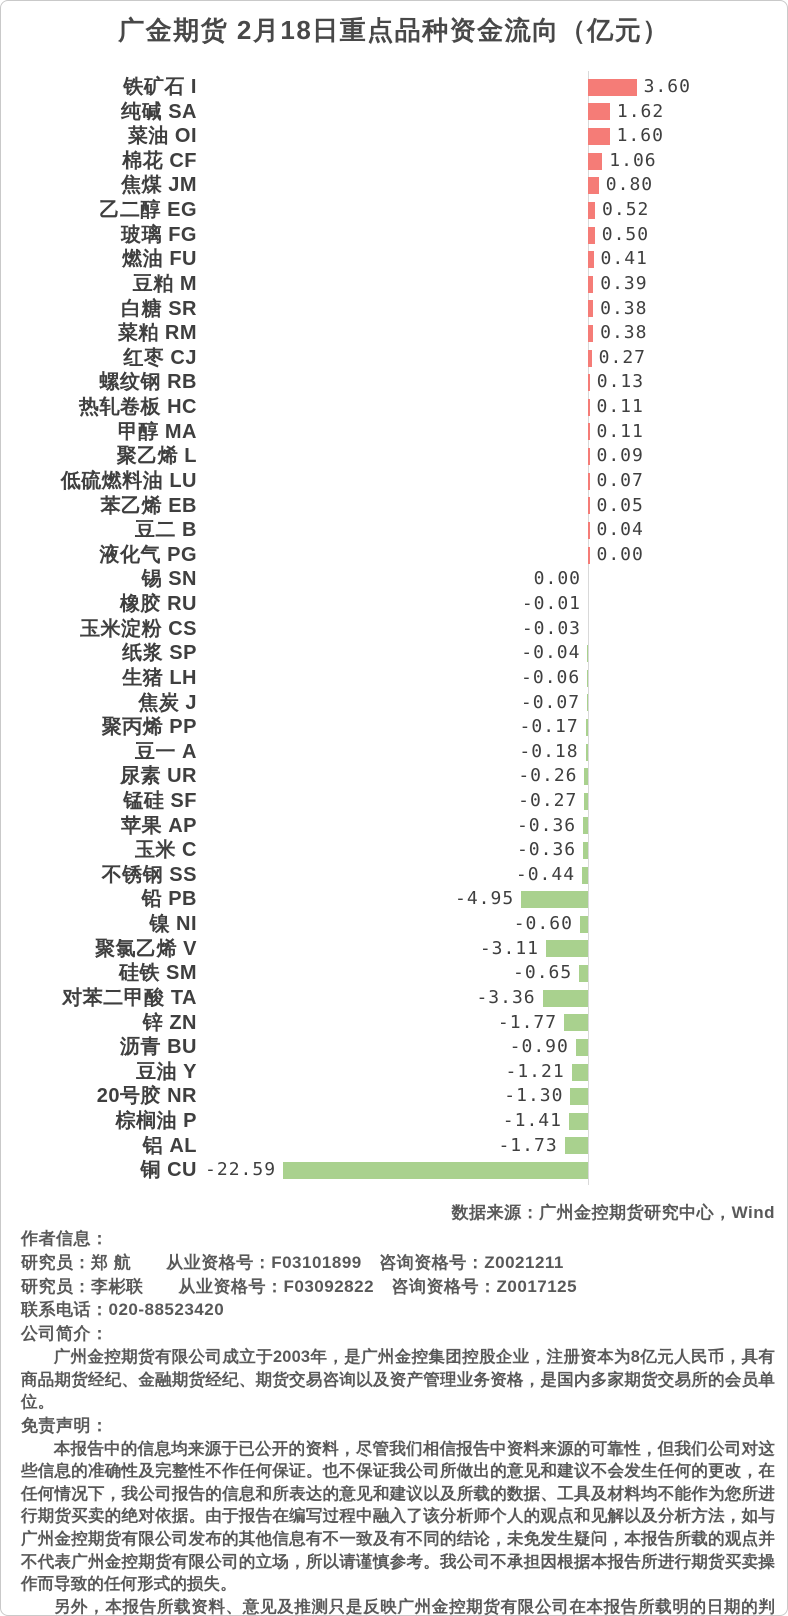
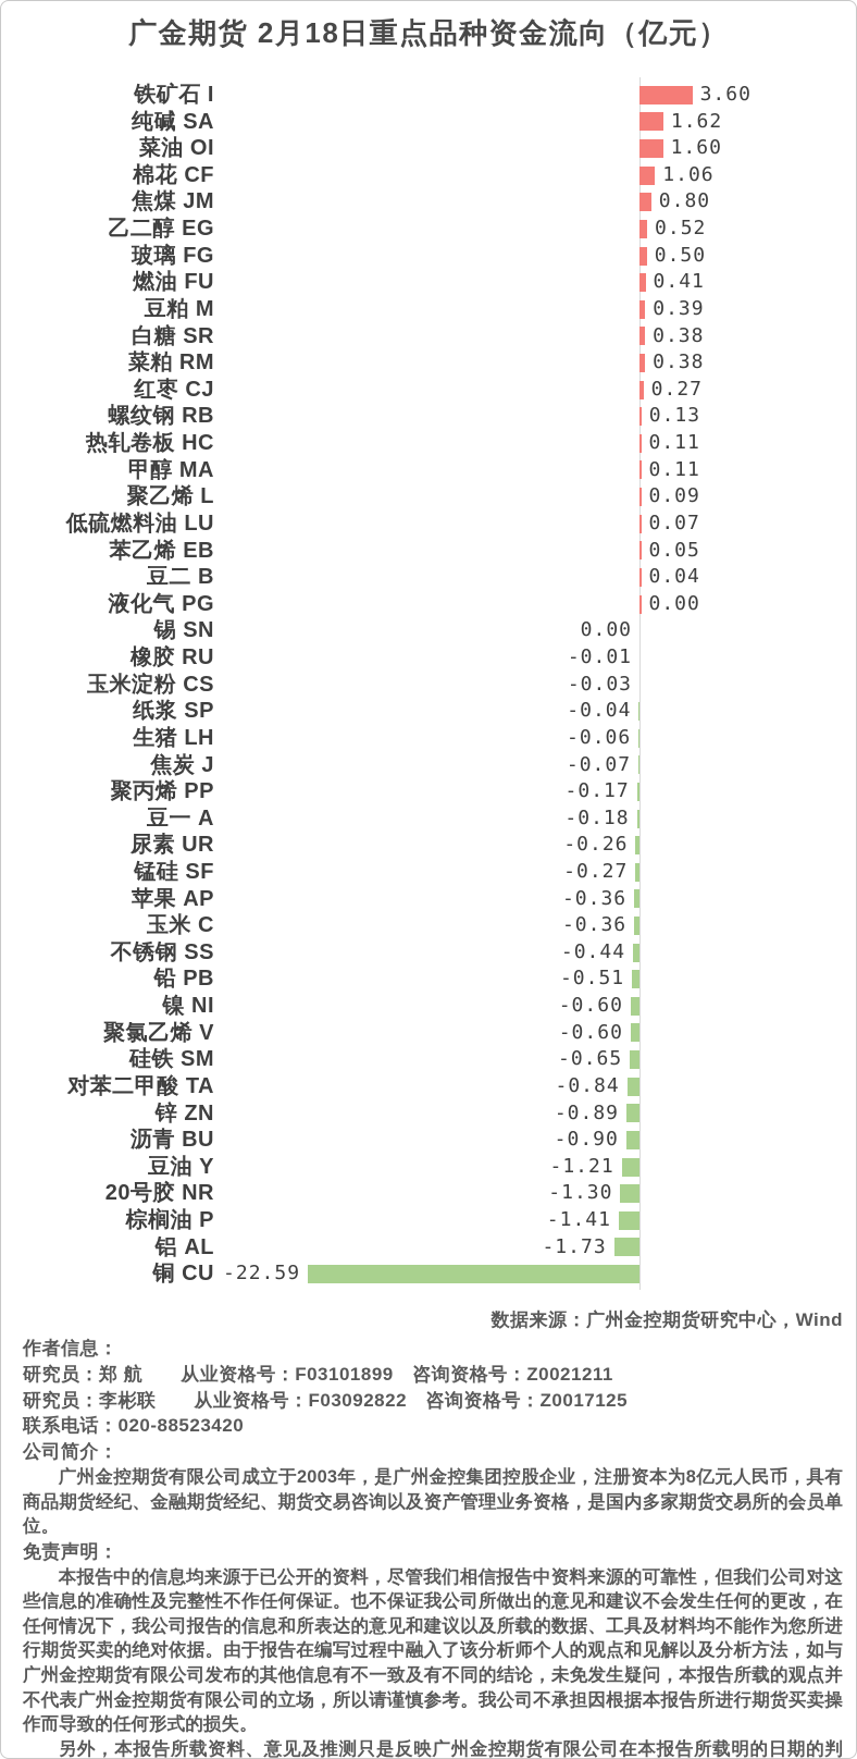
铅 PB: -4.95 -> -0.51
聚氯乙烯 V: -3.11 -> -0.60
对苯二甲酸 TA: -3.36 -> -0.84
锌 ZN: -1.77 -> -0.89
